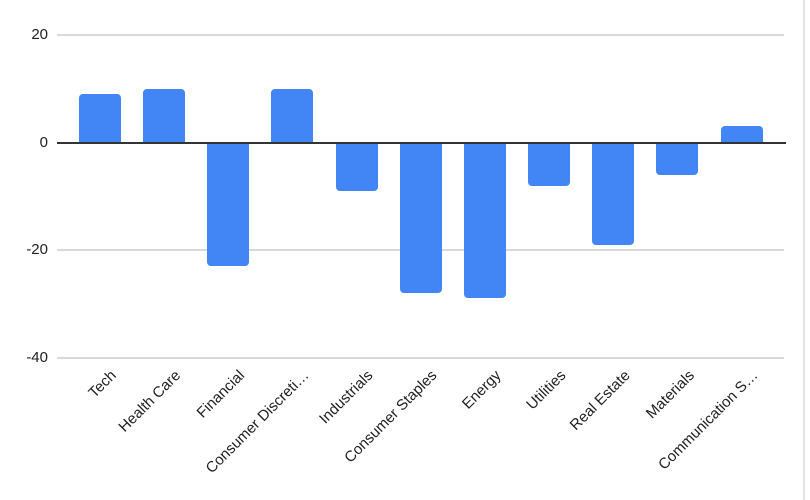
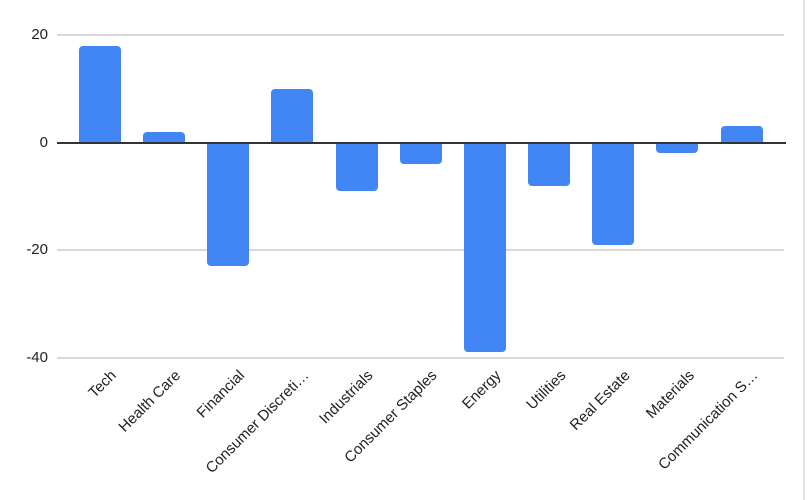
Tech: 9 -> 18
Health Care: 10 -> 2
Consumer Staples: -28 -> -4
Energy: -29 -> -39
Materials: -6 -> -2
